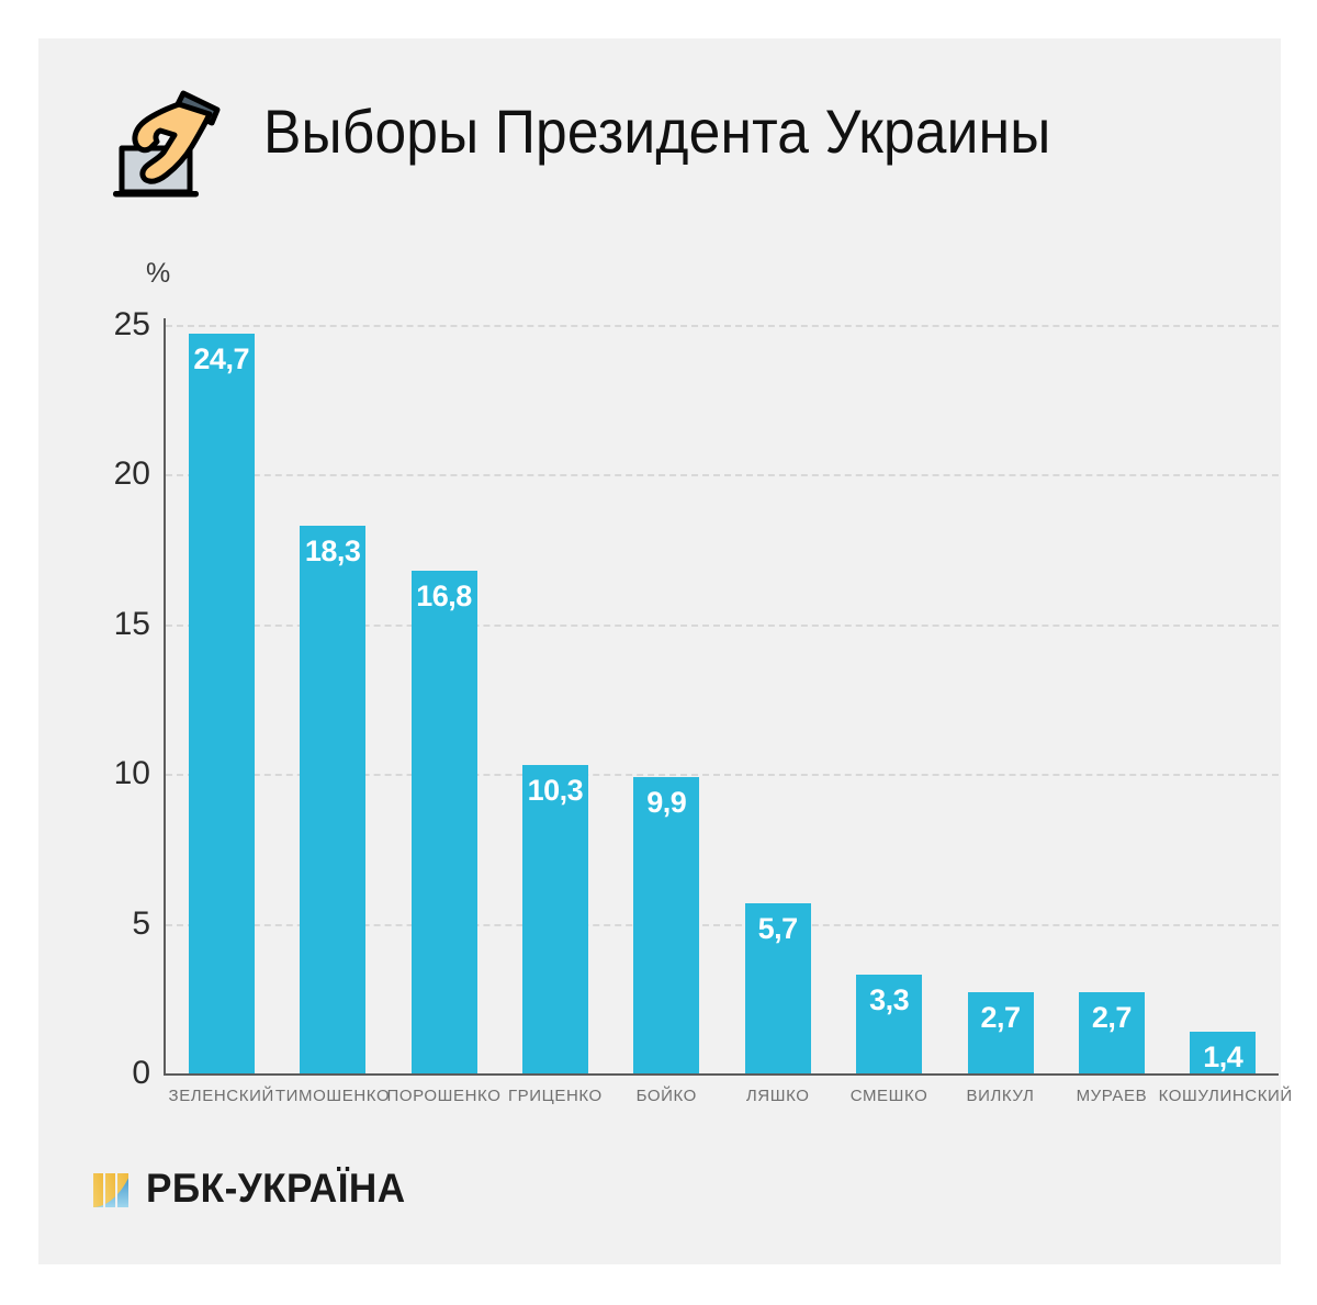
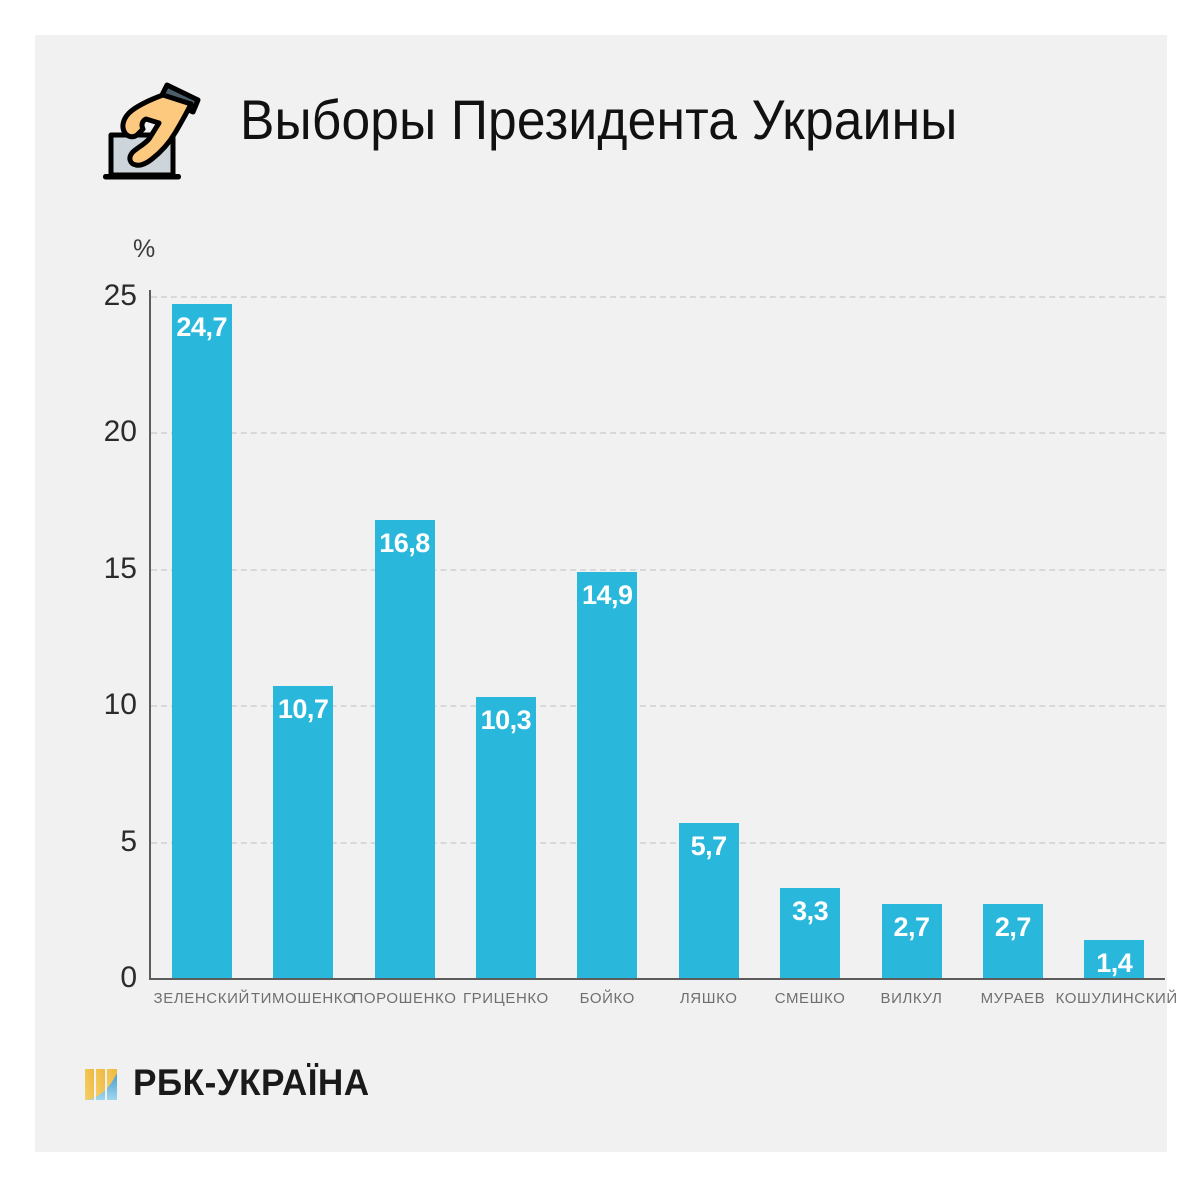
ТИМОШЕНКО: 18,3 -> 10,7
БОЙКО: 9,9 -> 14,9
